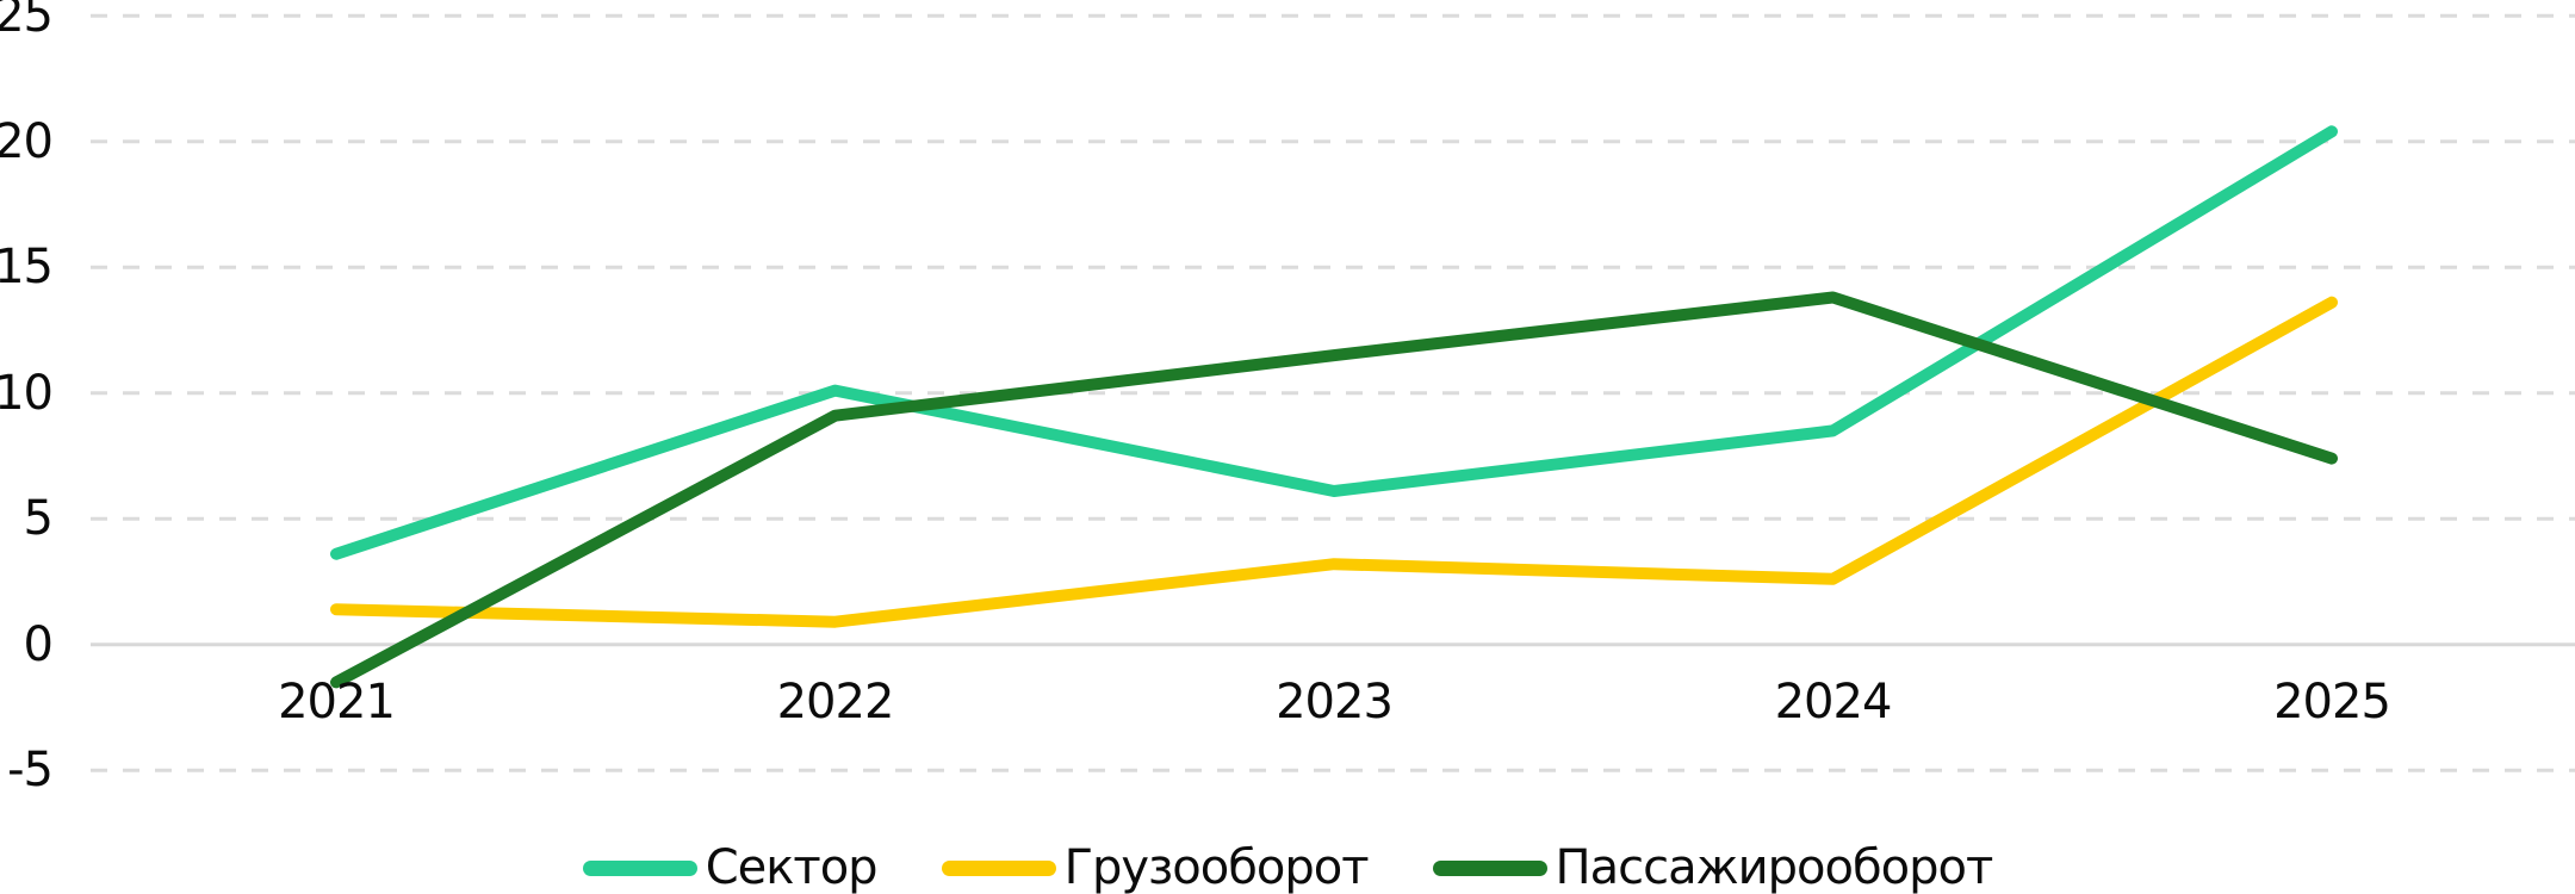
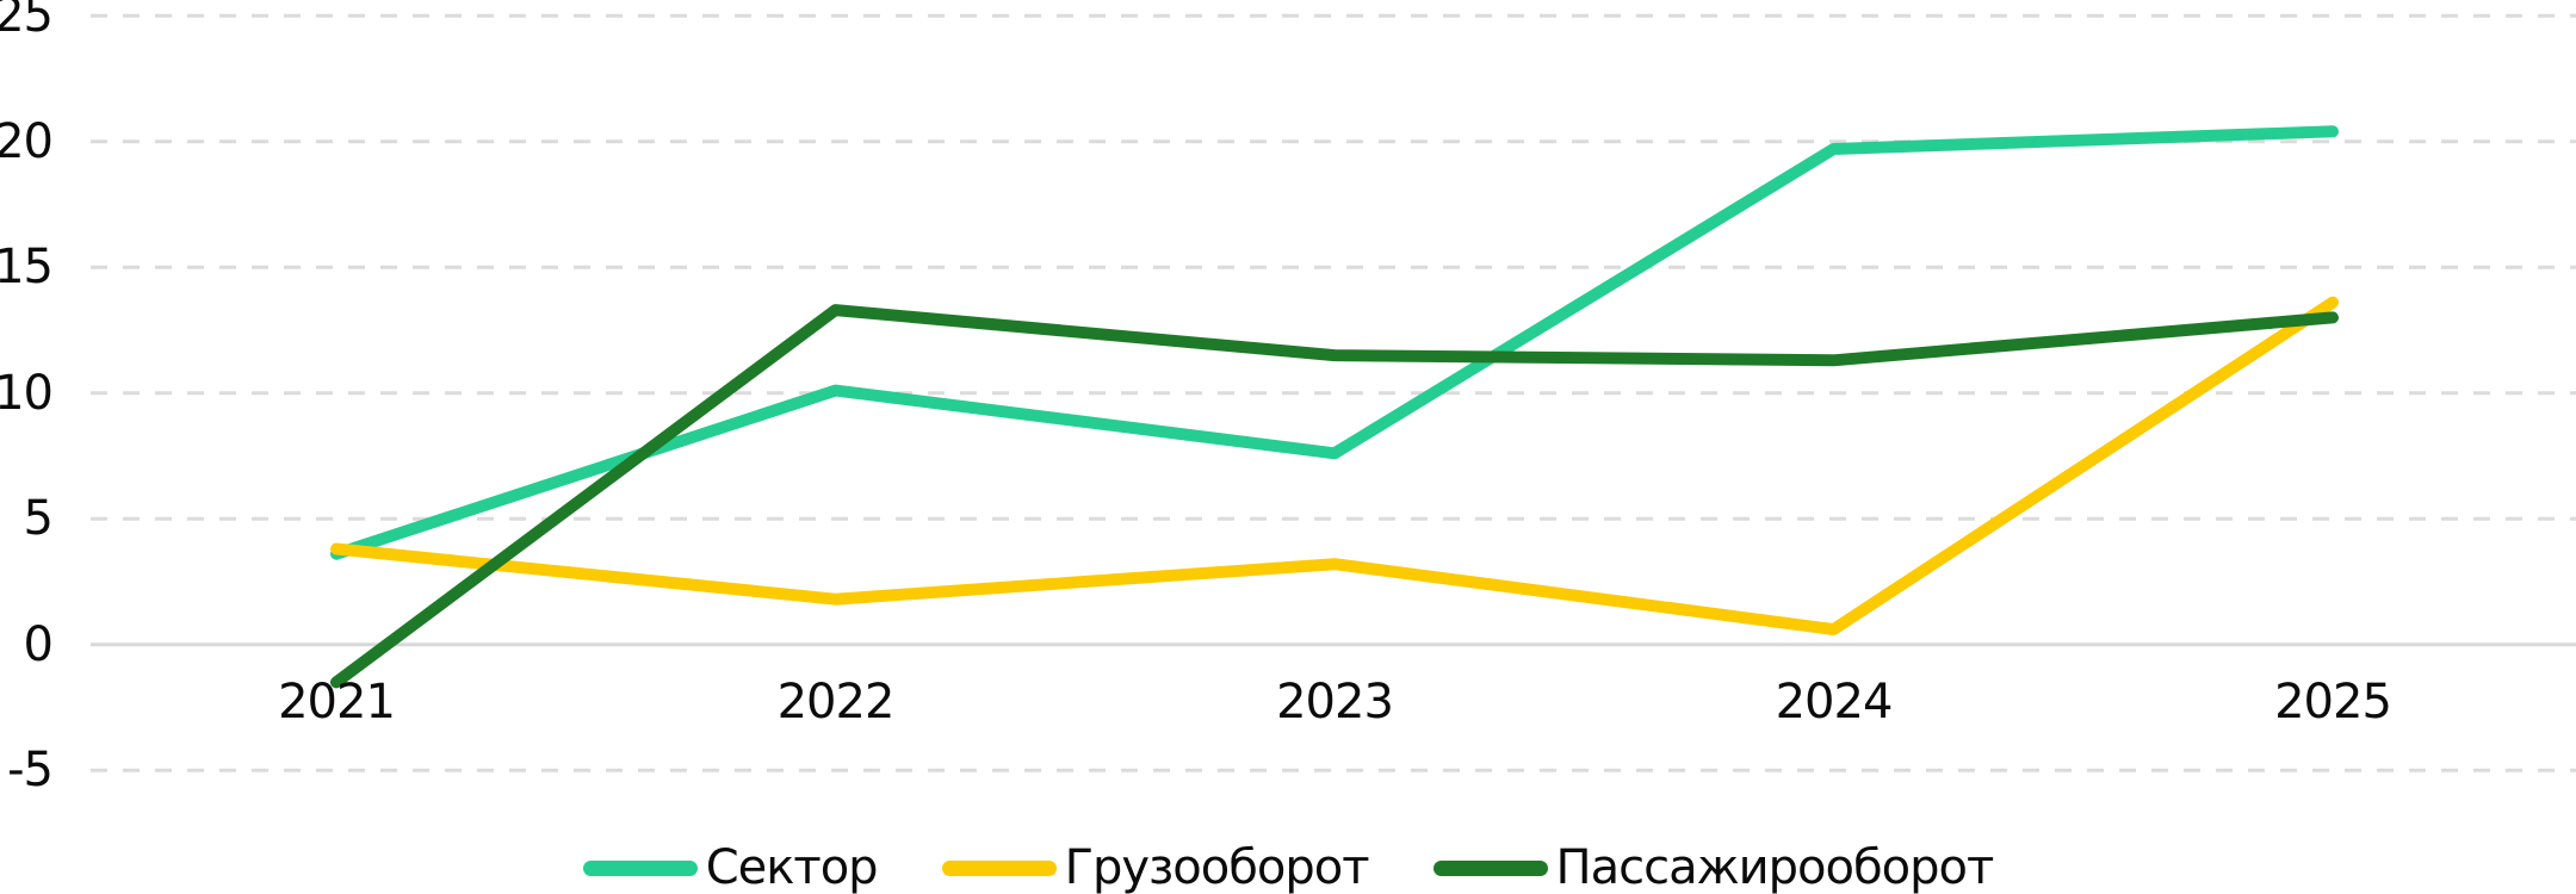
Грузооборот/2021: 1.4 -> 3.8
Грузооборот/2022: 0.9 -> 1.8
Пассажирооборот/2022: 9.1 -> 13.3
Сектор/2023: 6.1 -> 7.6
Сектор/2024: 8.5 -> 19.7
Грузооборот/2024: 2.6 -> 0.6
Пассажирооборот/2024: 13.8 -> 11.3
Пассажирооборот/2025: 7.4 -> 13.0
